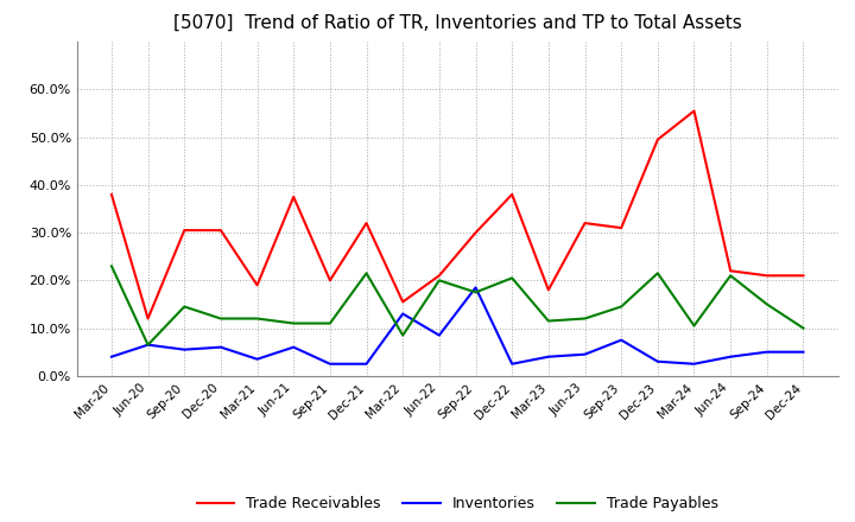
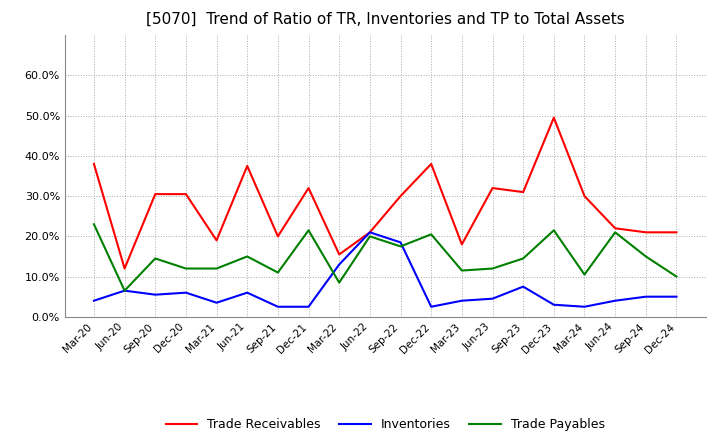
Trade Payables/Jun-21: 11.0% -> 15.0%
Inventories/Jun-22: 8.5% -> 21.0%
Trade Receivables/Mar-24: 55.5% -> 30.0%
